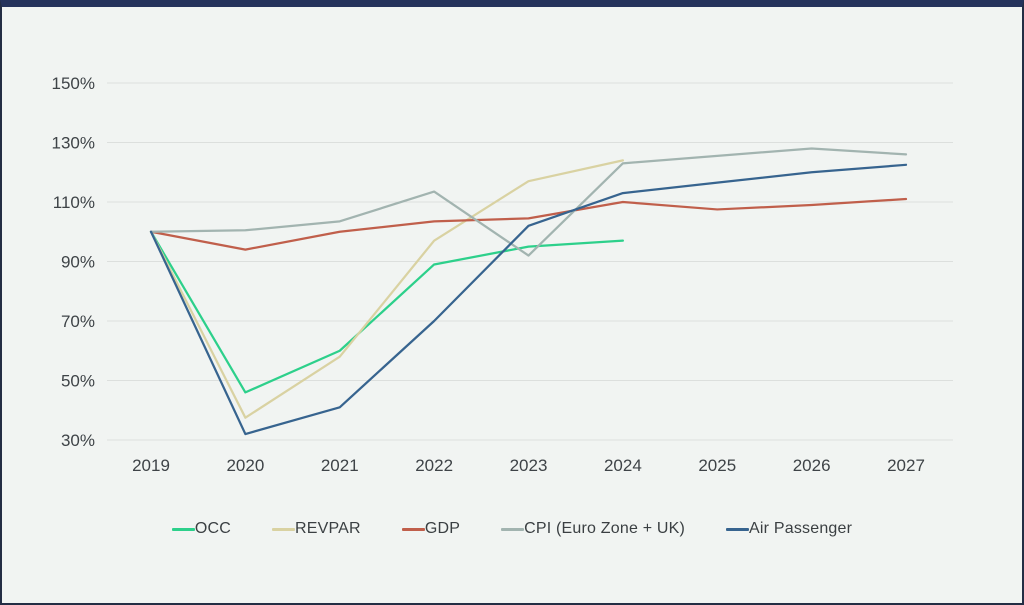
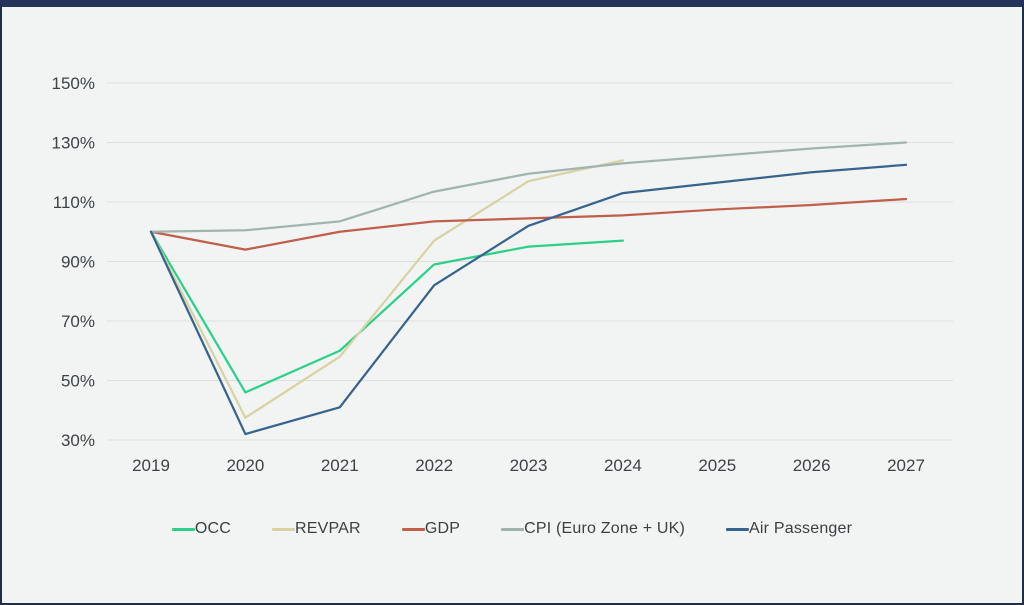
Air Passenger/2022: 70% -> 82%
CPI (Euro Zone + UK)/2023: 92% -> 120%
GDP/2024: 110% -> 106%
CPI (Euro Zone + UK)/2027: 126% -> 130%
